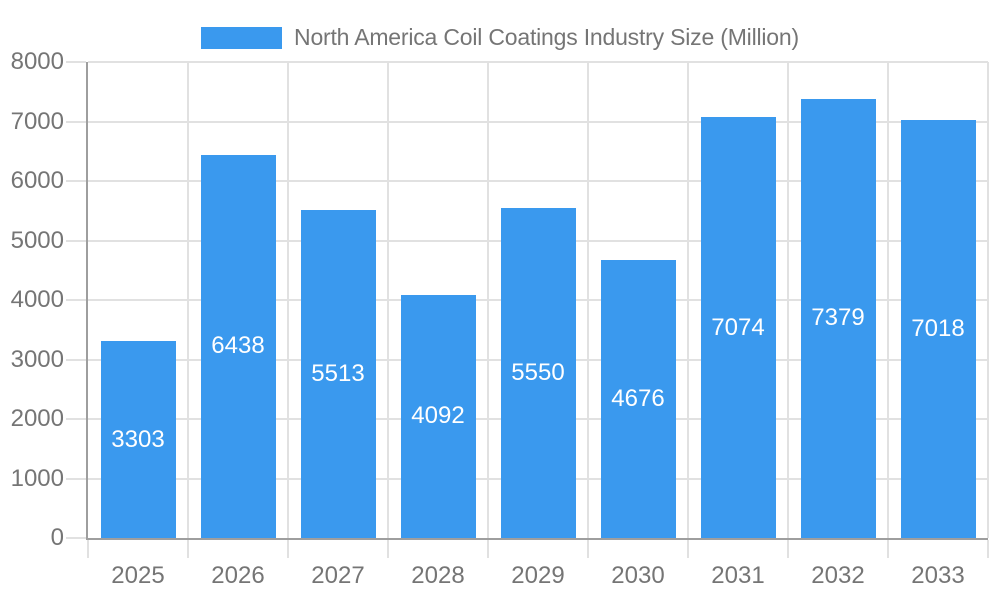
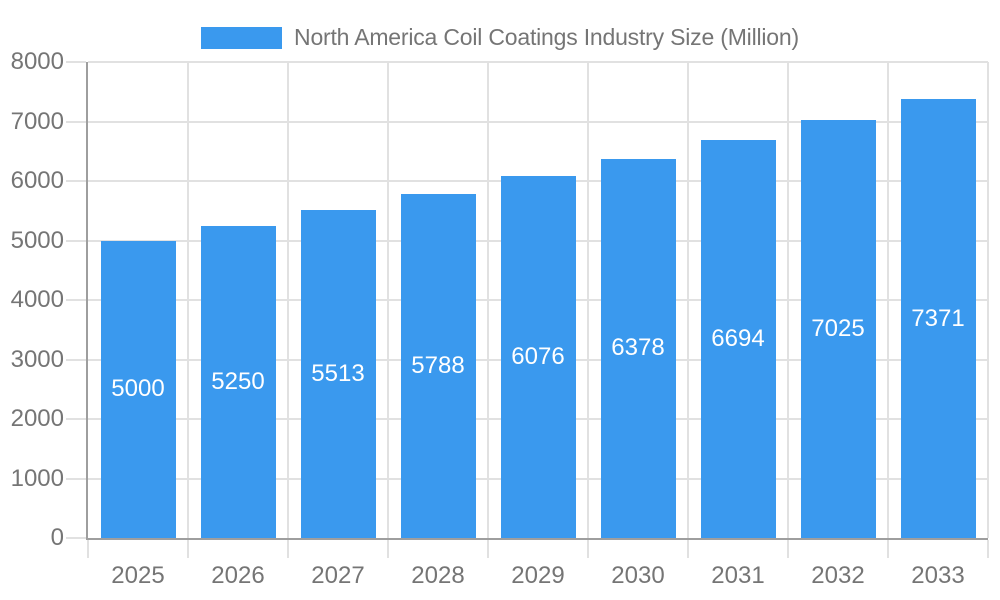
2025: 3303 -> 5000
2026: 6438 -> 5250
2028: 4092 -> 5788
2029: 5550 -> 6076
2030: 4676 -> 6378
2031: 7074 -> 6694
2032: 7379 -> 7025
2033: 7018 -> 7371
